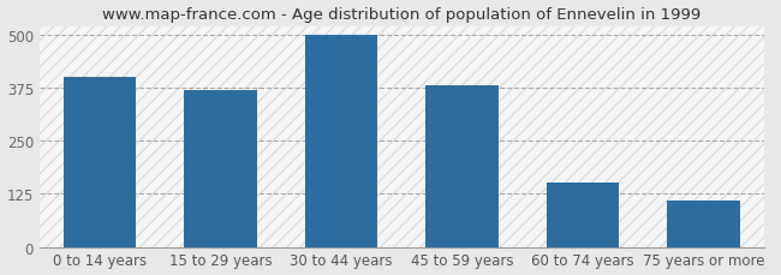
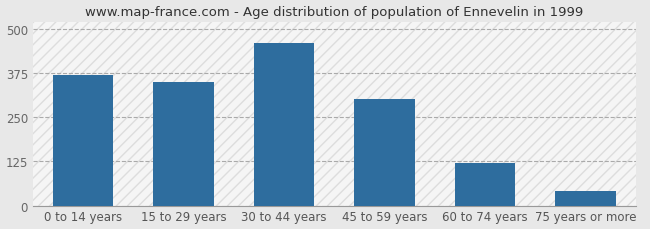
0 to 14 years: 400 -> 370
15 to 29 years: 370 -> 350
30 to 44 years: 500 -> 460
45 to 59 years: 380 -> 300
60 to 74 years: 150 -> 120
75 years or more: 110 -> 40
